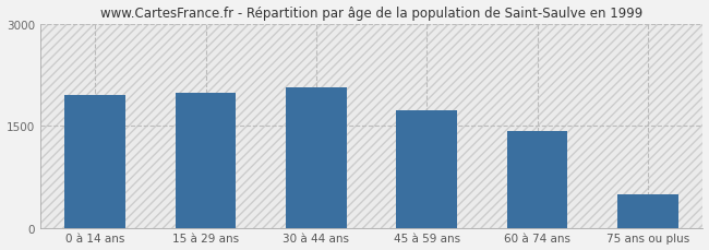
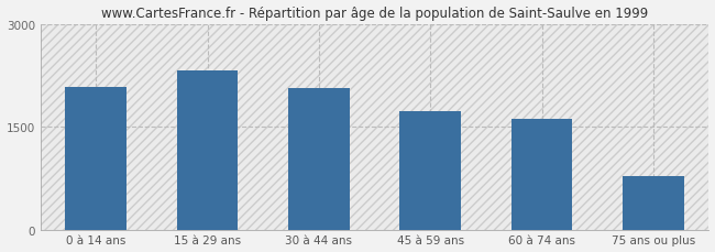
0 à 14 ans: 1950 -> 2080
15 à 29 ans: 1980 -> 2320
60 à 74 ans: 1420 -> 1620
75 ans ou plus: 490 -> 780
